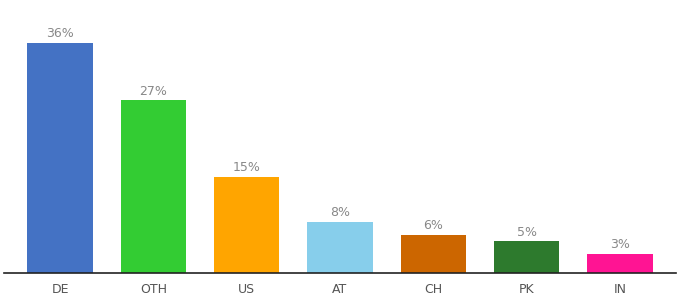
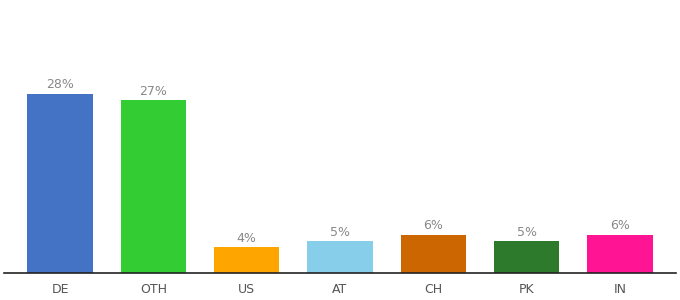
DE: 36% -> 28%
US: 15% -> 4%
AT: 8% -> 5%
IN: 3% -> 6%
